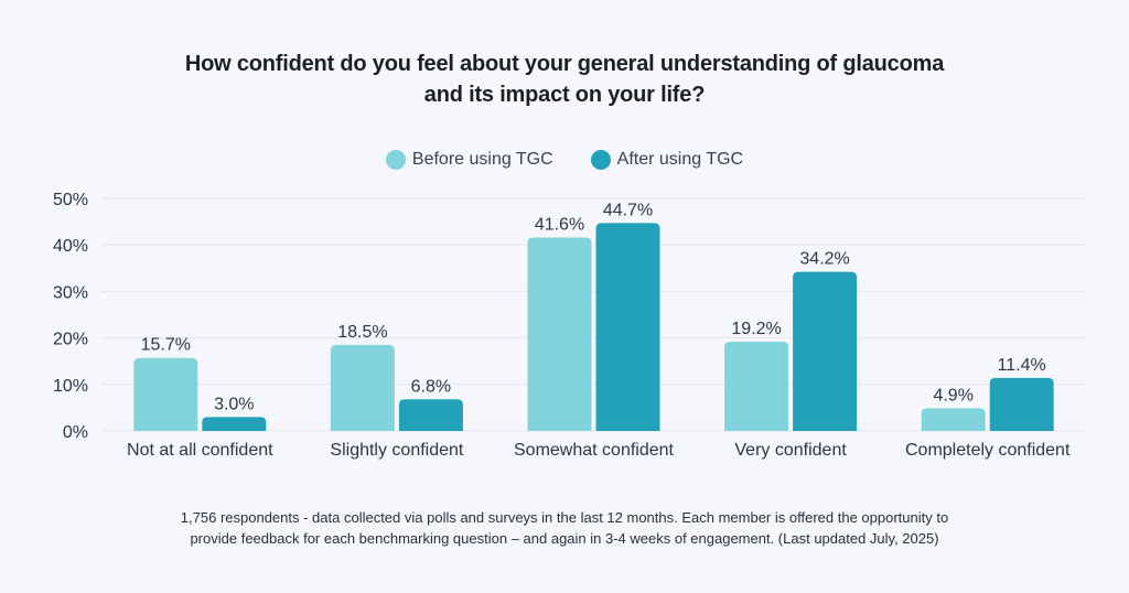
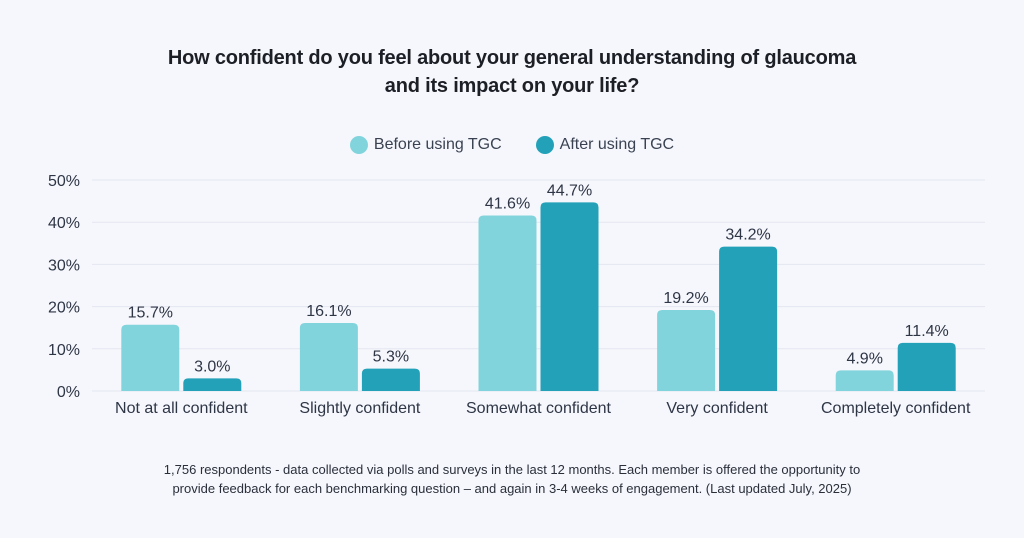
Before using TGC/Slightly confident: 18.5% -> 16.1%
After using TGC/Slightly confident: 6.8% -> 5.3%
